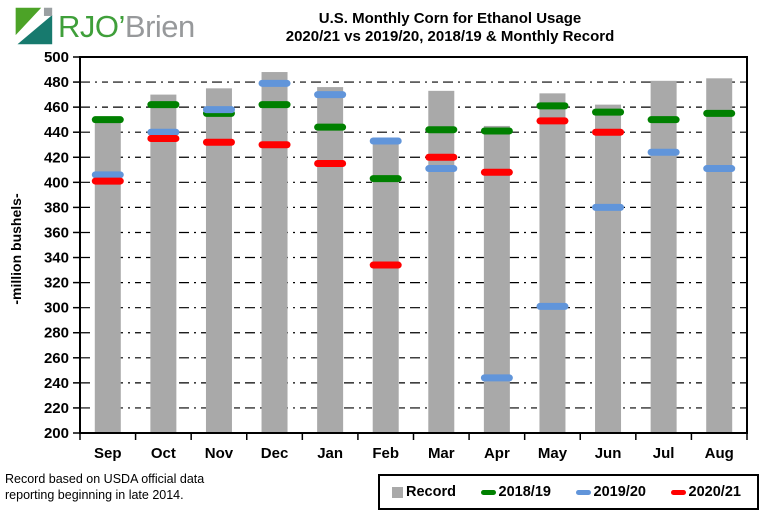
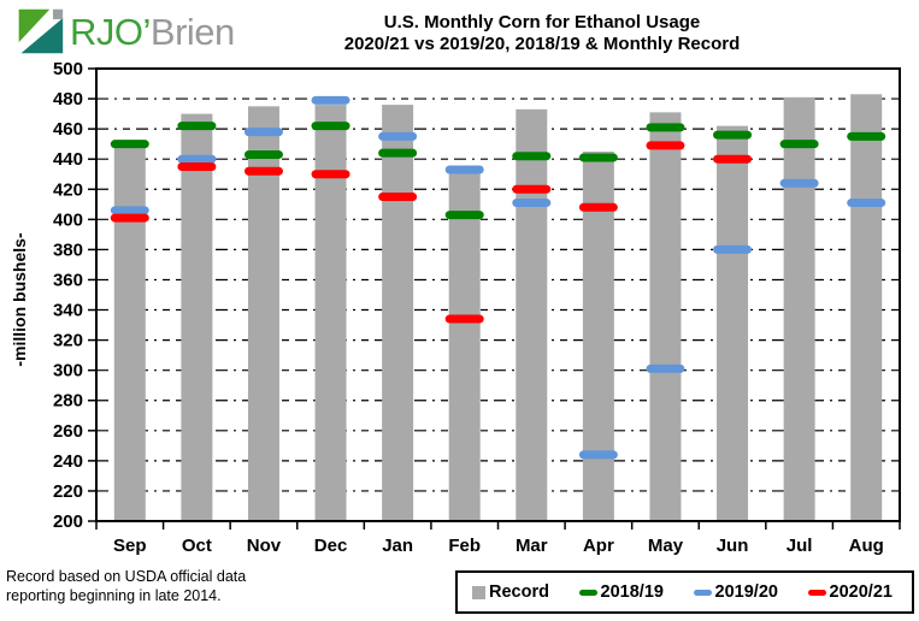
2018/19/Nov: 455 -> 443
Record/Dec: 488 -> 476
2019/20/Jan: 470 -> 455
